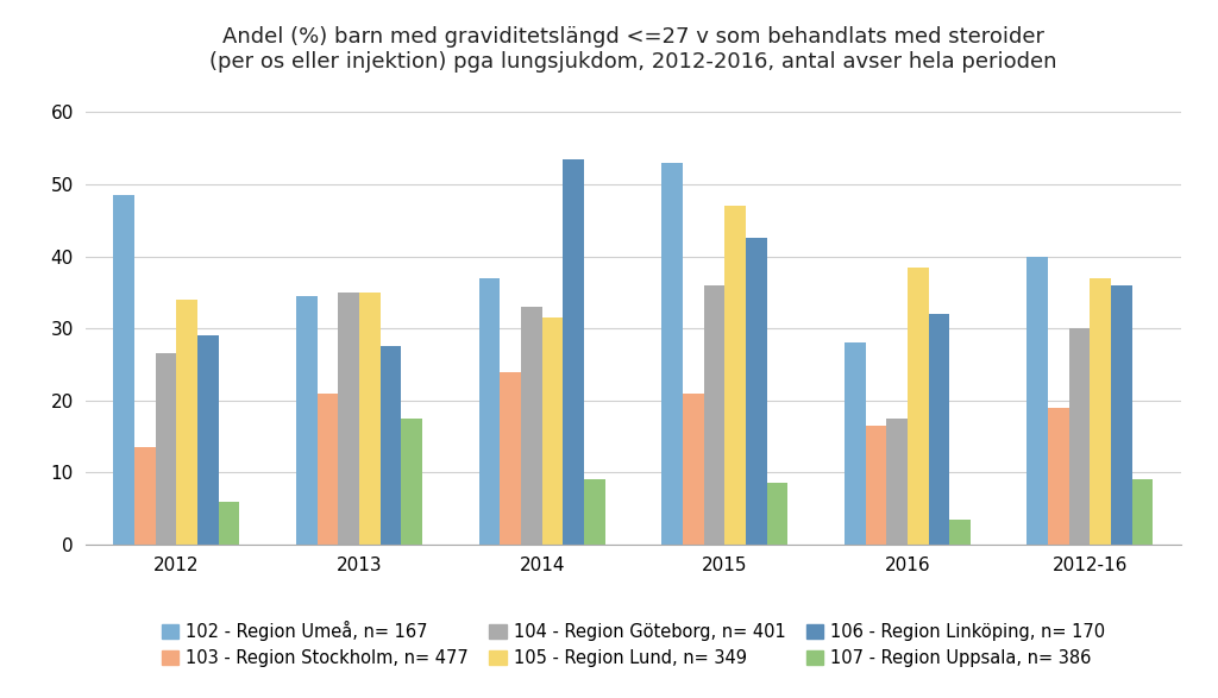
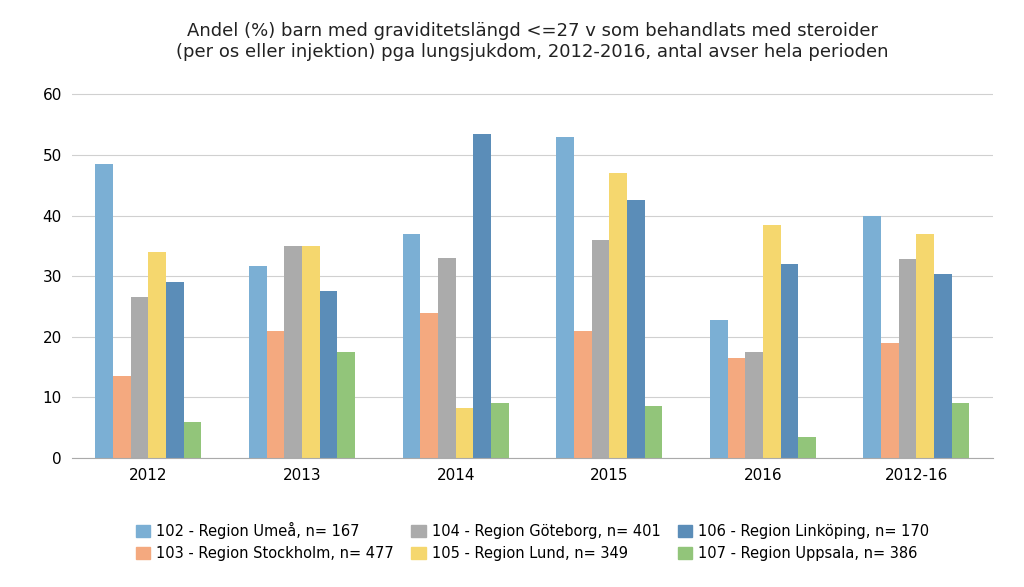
102 - Region Umeå, n= 167/2013: 34.5 -> 31.6
105 - Region Lund, n= 349/2014: 31.5 -> 8.2
102 - Region Umeå, n= 167/2016: 28.0 -> 22.8
104 - Region Göteborg, n= 401/2012-16: 30.0 -> 32.8
106 - Region Linköping, n= 170/2012-16: 36.0 -> 30.4
